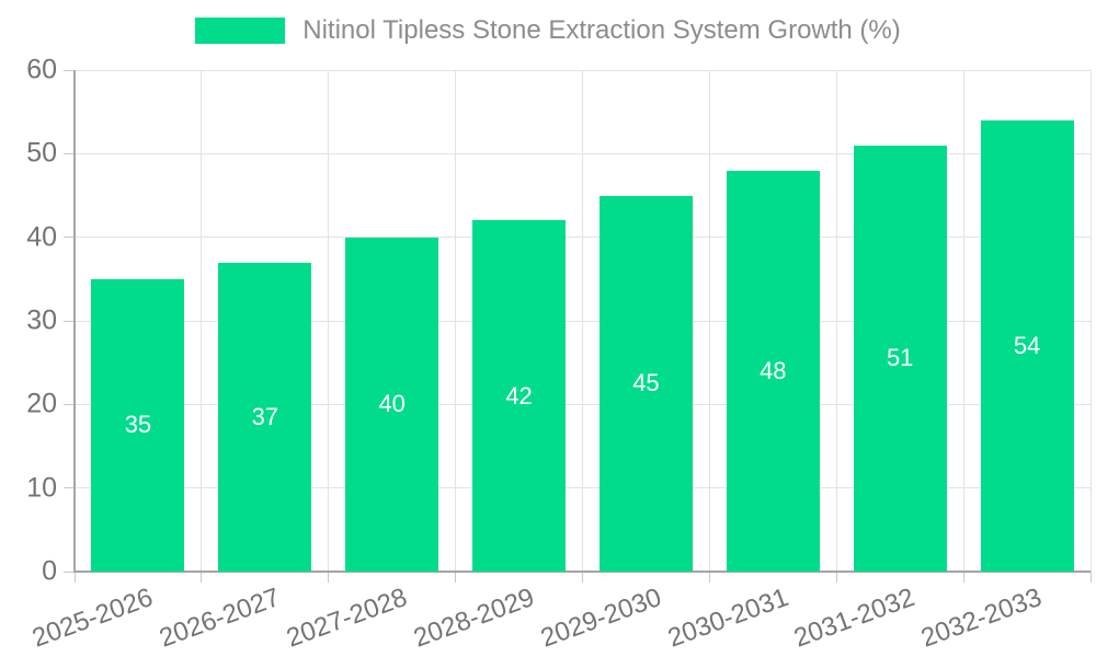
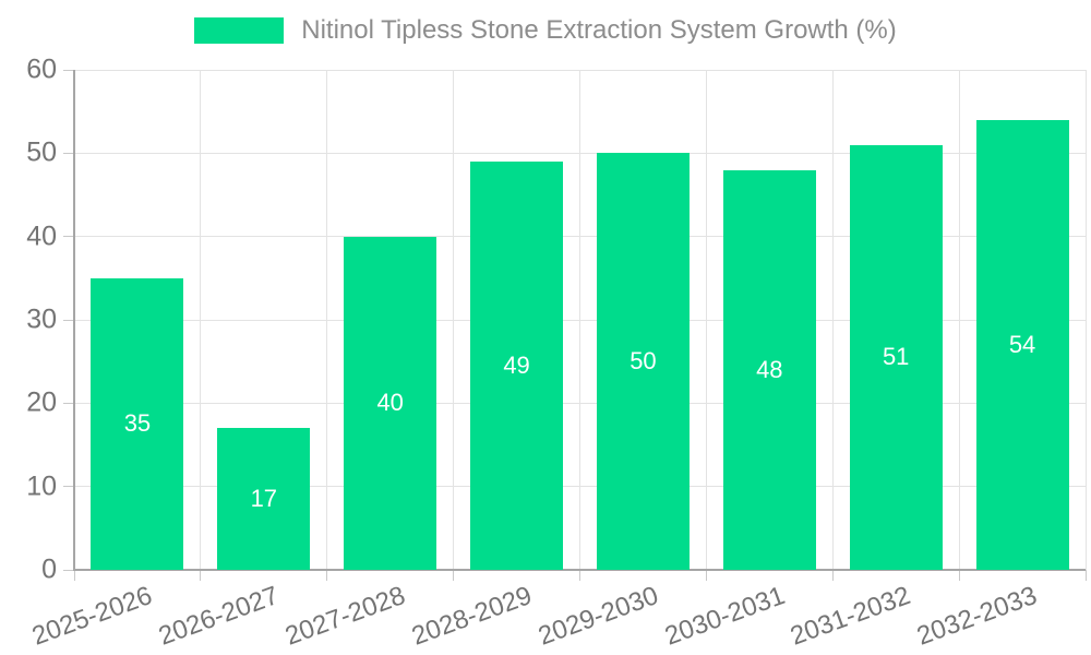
2026-2027: 37 -> 17
2028-2029: 42 -> 49
2029-2030: 45 -> 50
